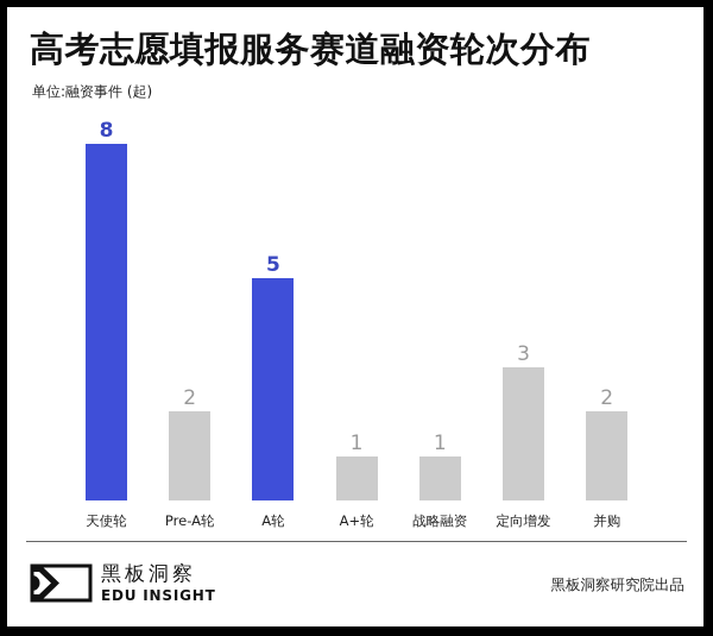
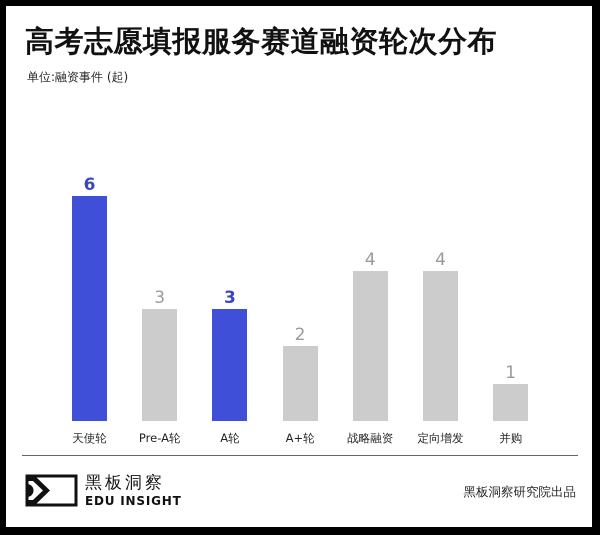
天使轮: 8 -> 6
Pre-A轮: 2 -> 3
A轮: 5 -> 3
A+轮: 1 -> 2
战略融资: 1 -> 4
定向增发: 3 -> 4
并购: 2 -> 1
